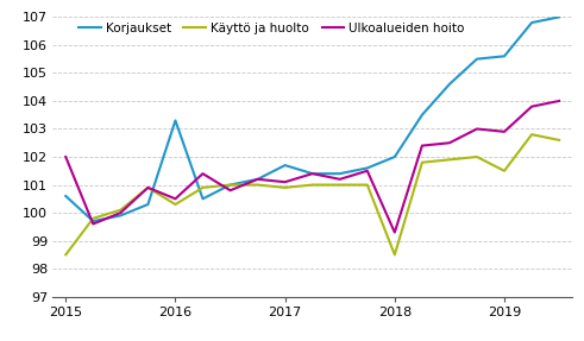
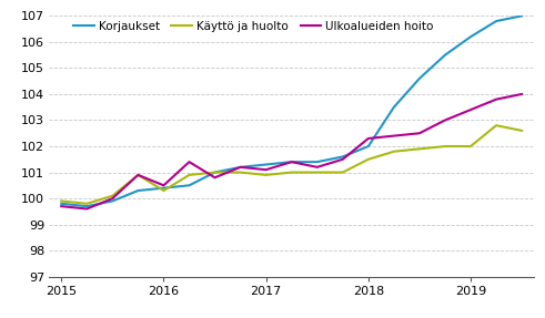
Korjaukset/2015: 100.6 -> 99.8
Käyttö ja huolto/2015: 98.5 -> 99.9
Ulkoalueiden hoito/2015: 102.0 -> 99.7
Korjaukset/2016: 103.3 -> 100.4
Korjaukset/2017: 101.7 -> 101.3
Käyttö ja huolto/2018: 98.5 -> 101.5
Ulkoalueiden hoito/2018: 99.3 -> 102.3
Korjaukset/2019: 105.6 -> 106.2
Käyttö ja huolto/2019: 101.5 -> 102.0
Ulkoalueiden hoito/2019: 102.9 -> 103.4
